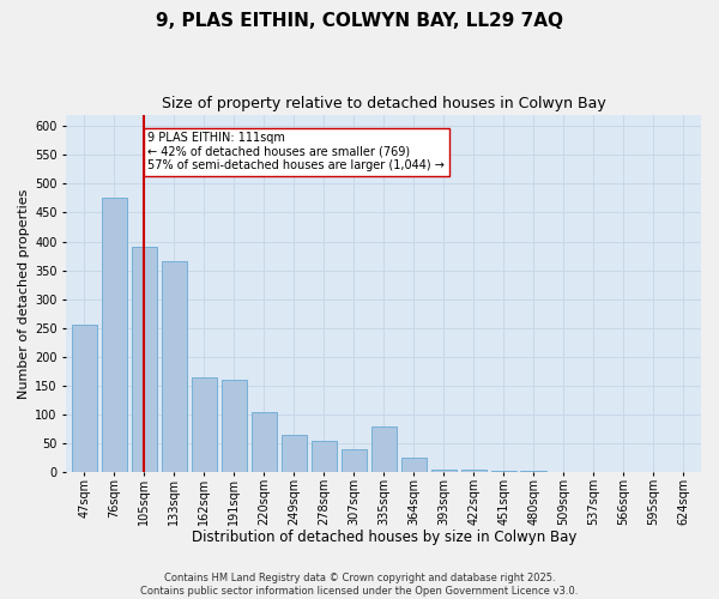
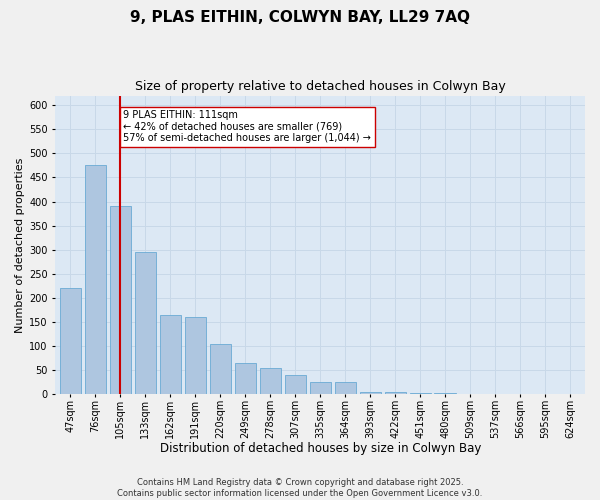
47sqm: 255 -> 220
133sqm: 365 -> 295
335sqm: 80 -> 25
